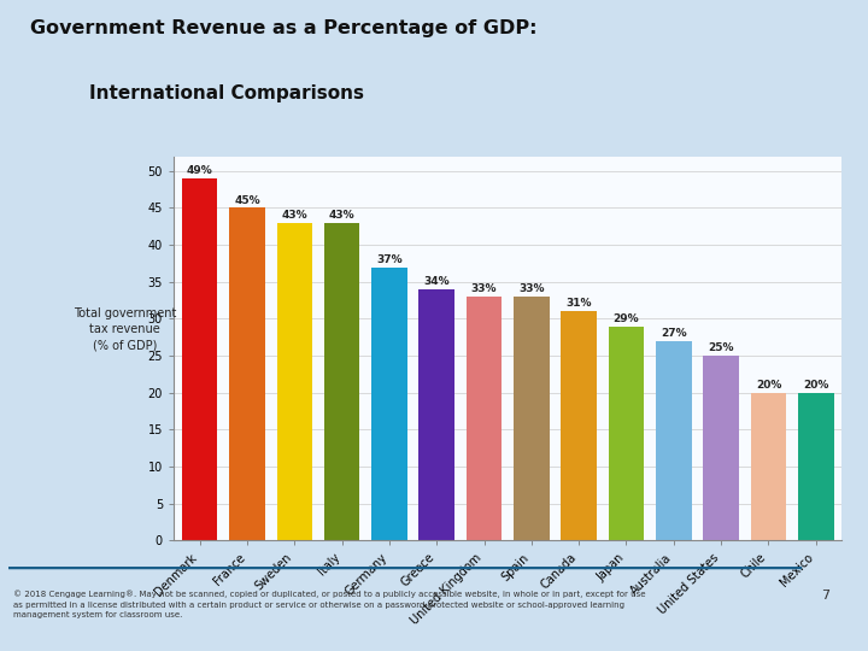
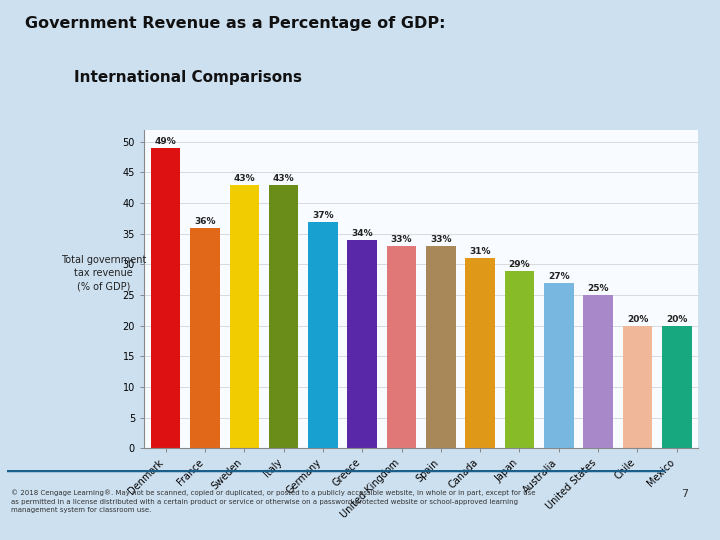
France: 45% -> 36%
